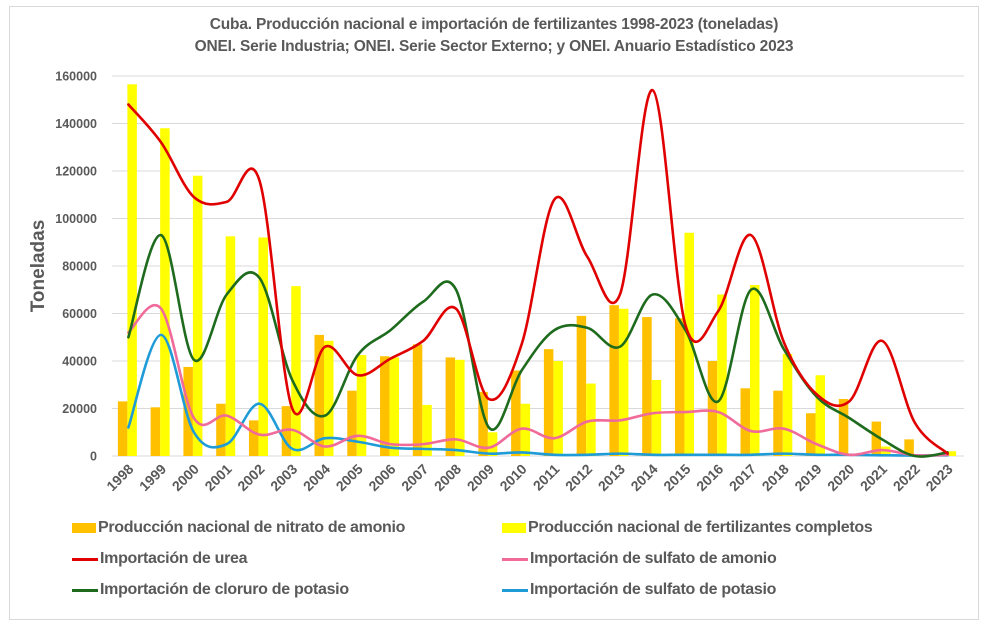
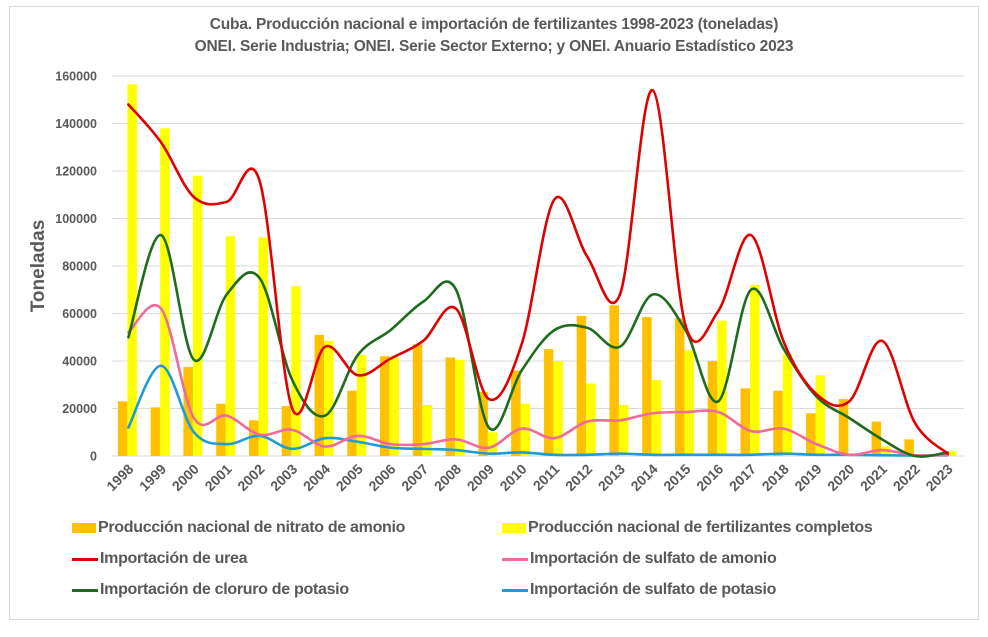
Importación de sulfato de potasio/1999: 51000 -> 38000
Importación de sulfato de potasio/2002: 22000 -> 8000
Producción nacional de fertilizantes completos/2013: 62000 -> 22000
Producción nacional de fertilizantes completos/2015: 94000 -> 44000
Producción nacional de fertilizantes completos/2016: 68000 -> 57000
